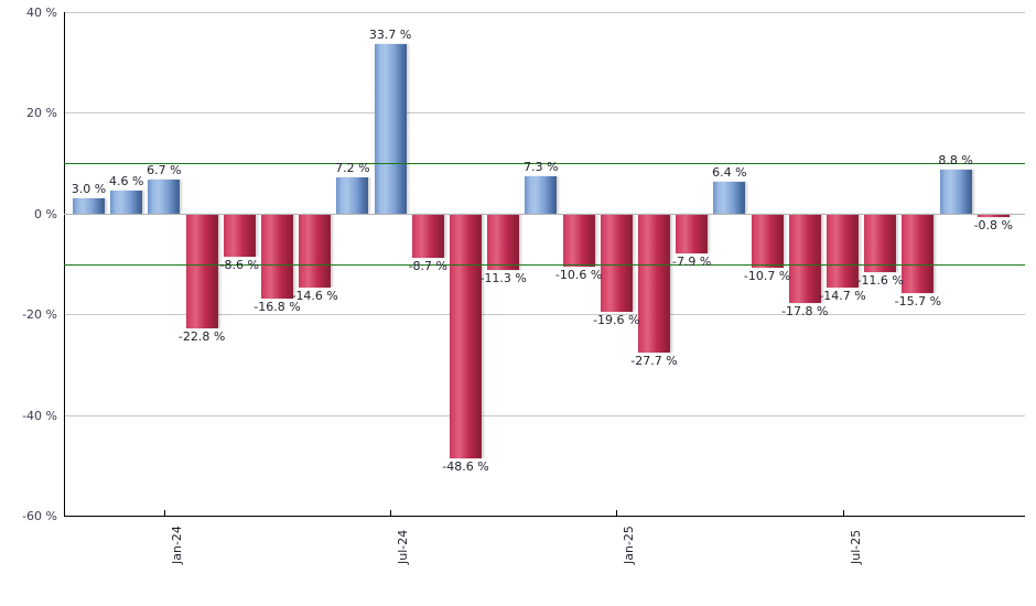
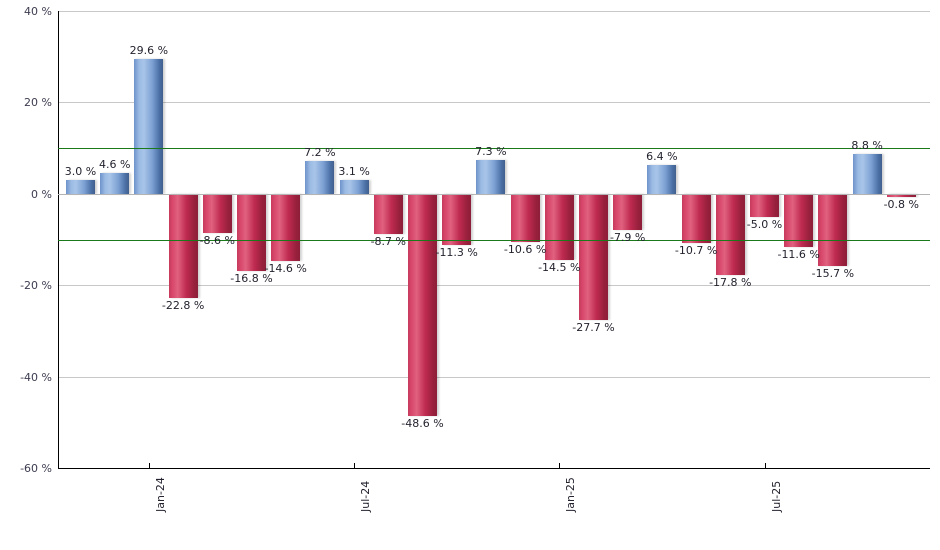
Jan-24: 6.7 -> 29.6
Jul-24: 33.7 -> 3.1
Jan-25: -19.6 -> -14.5
Jul-25: -14.7 -> -5.0
